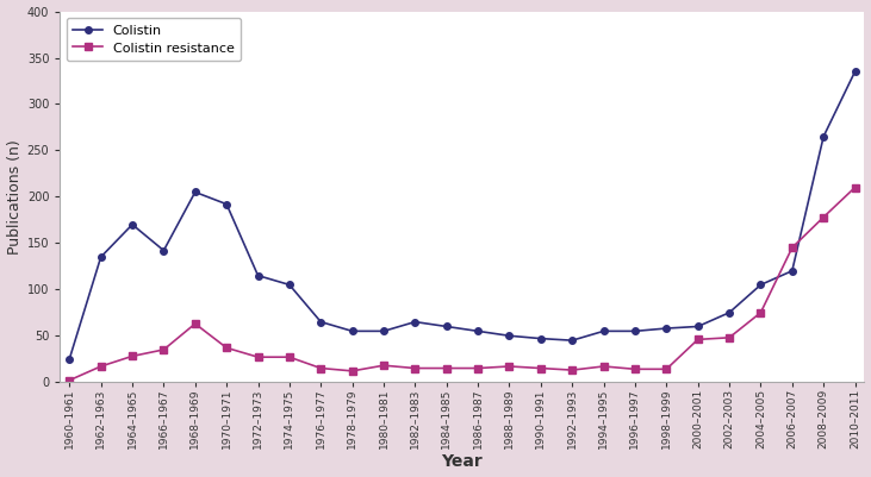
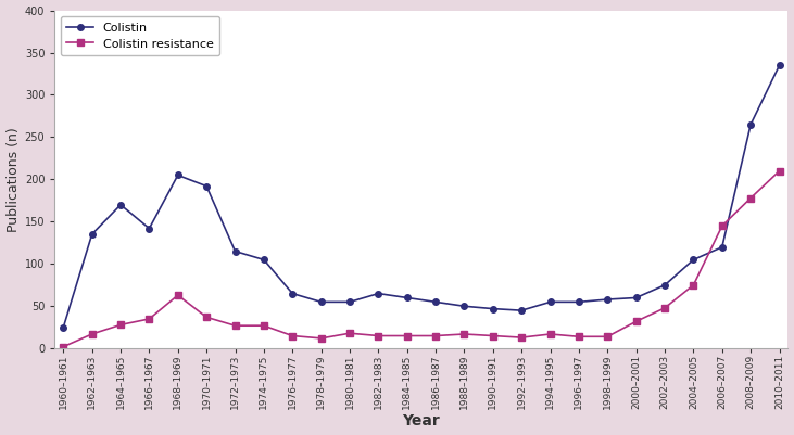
Colistin resistance/2000–2001: 46 -> 32
